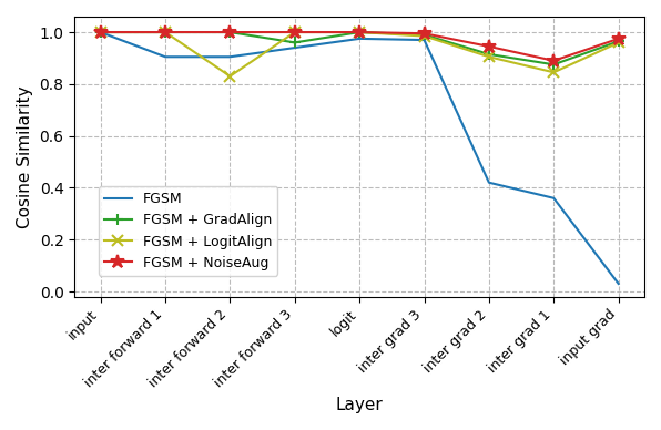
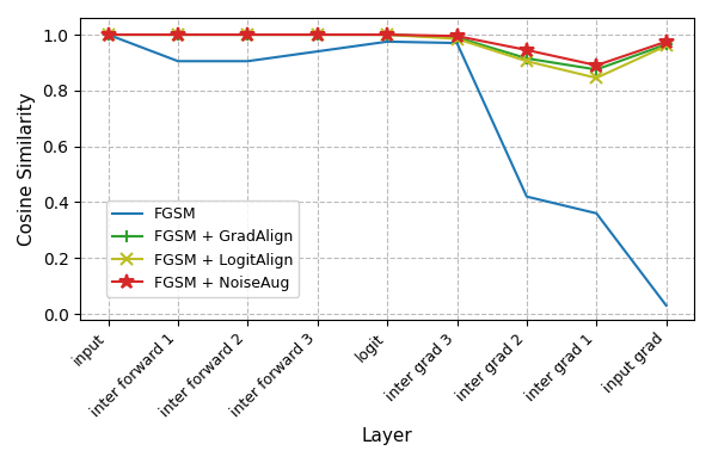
FGSM + LogitAlign/inter forward 2: 0.830 -> 1.000
FGSM + GradAlign/inter forward 3: 0.960 -> 1.000
